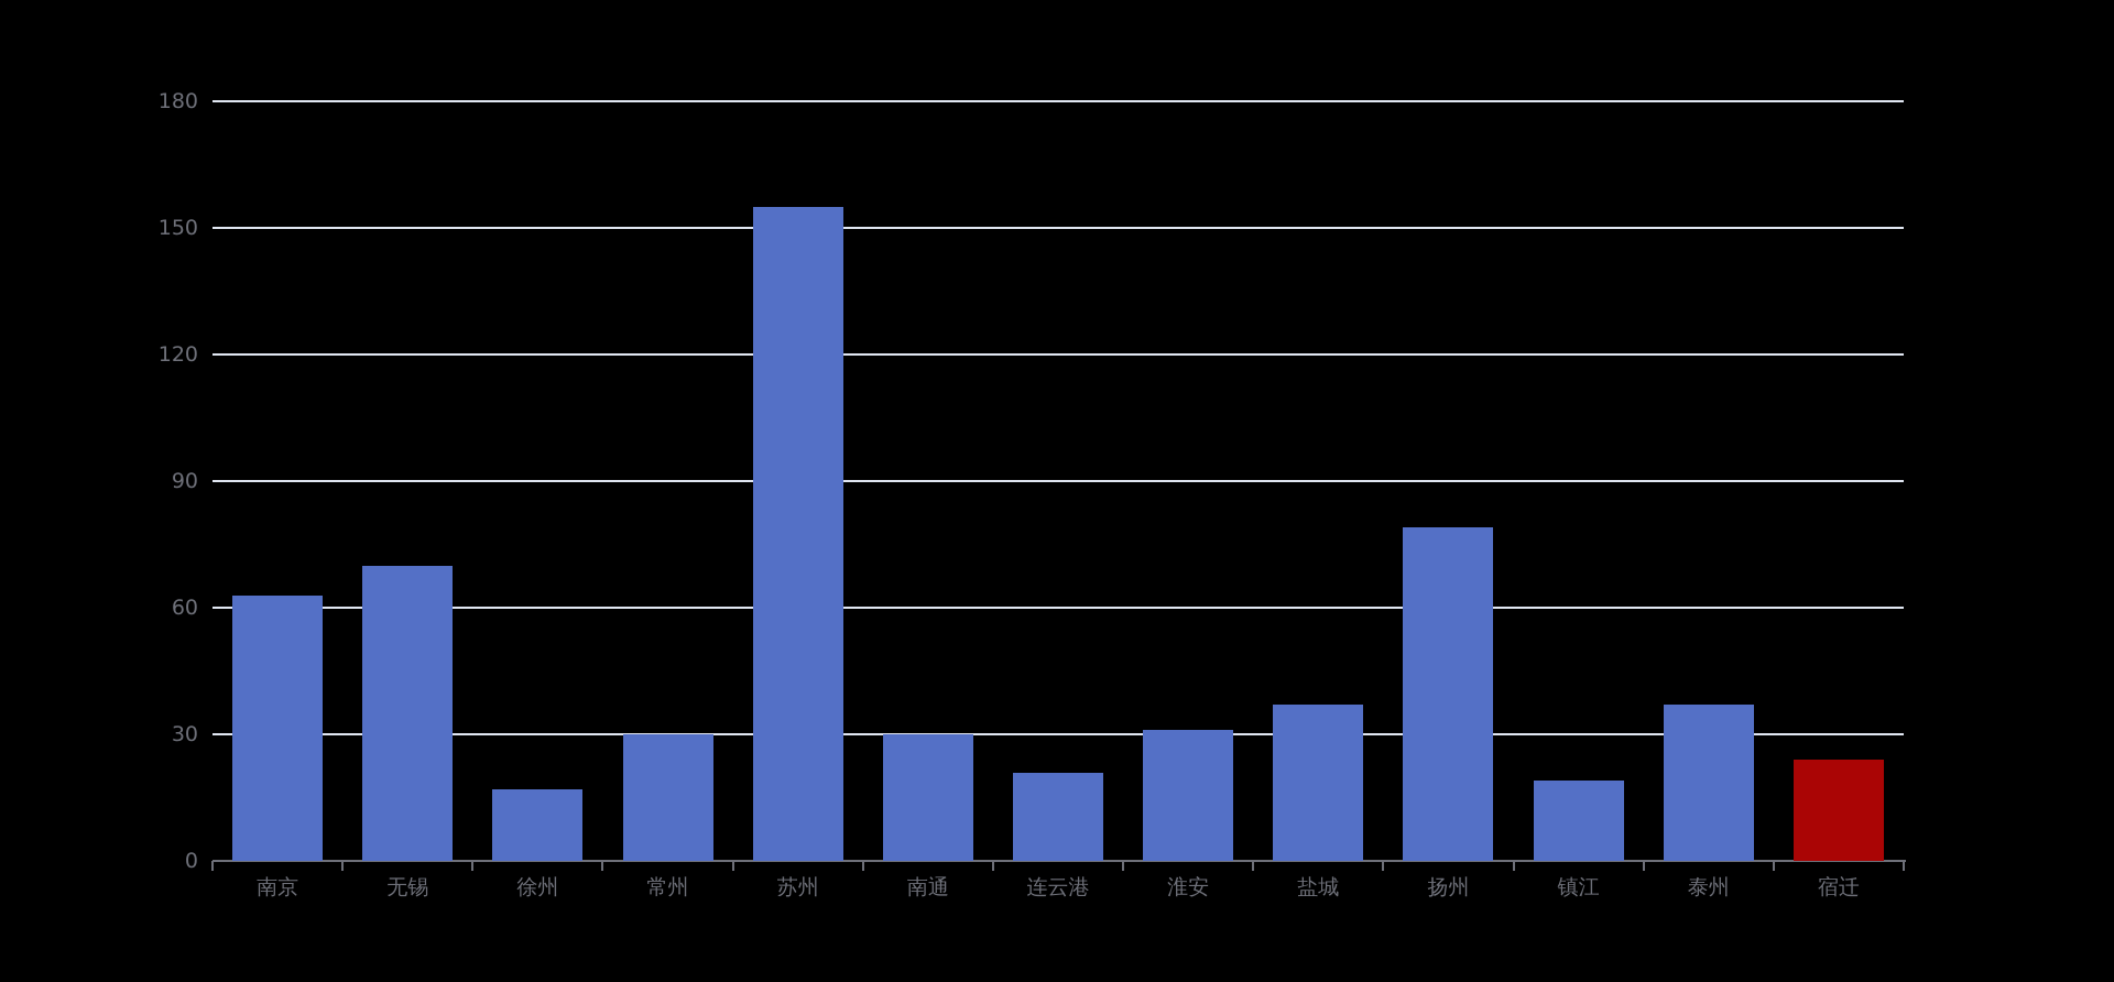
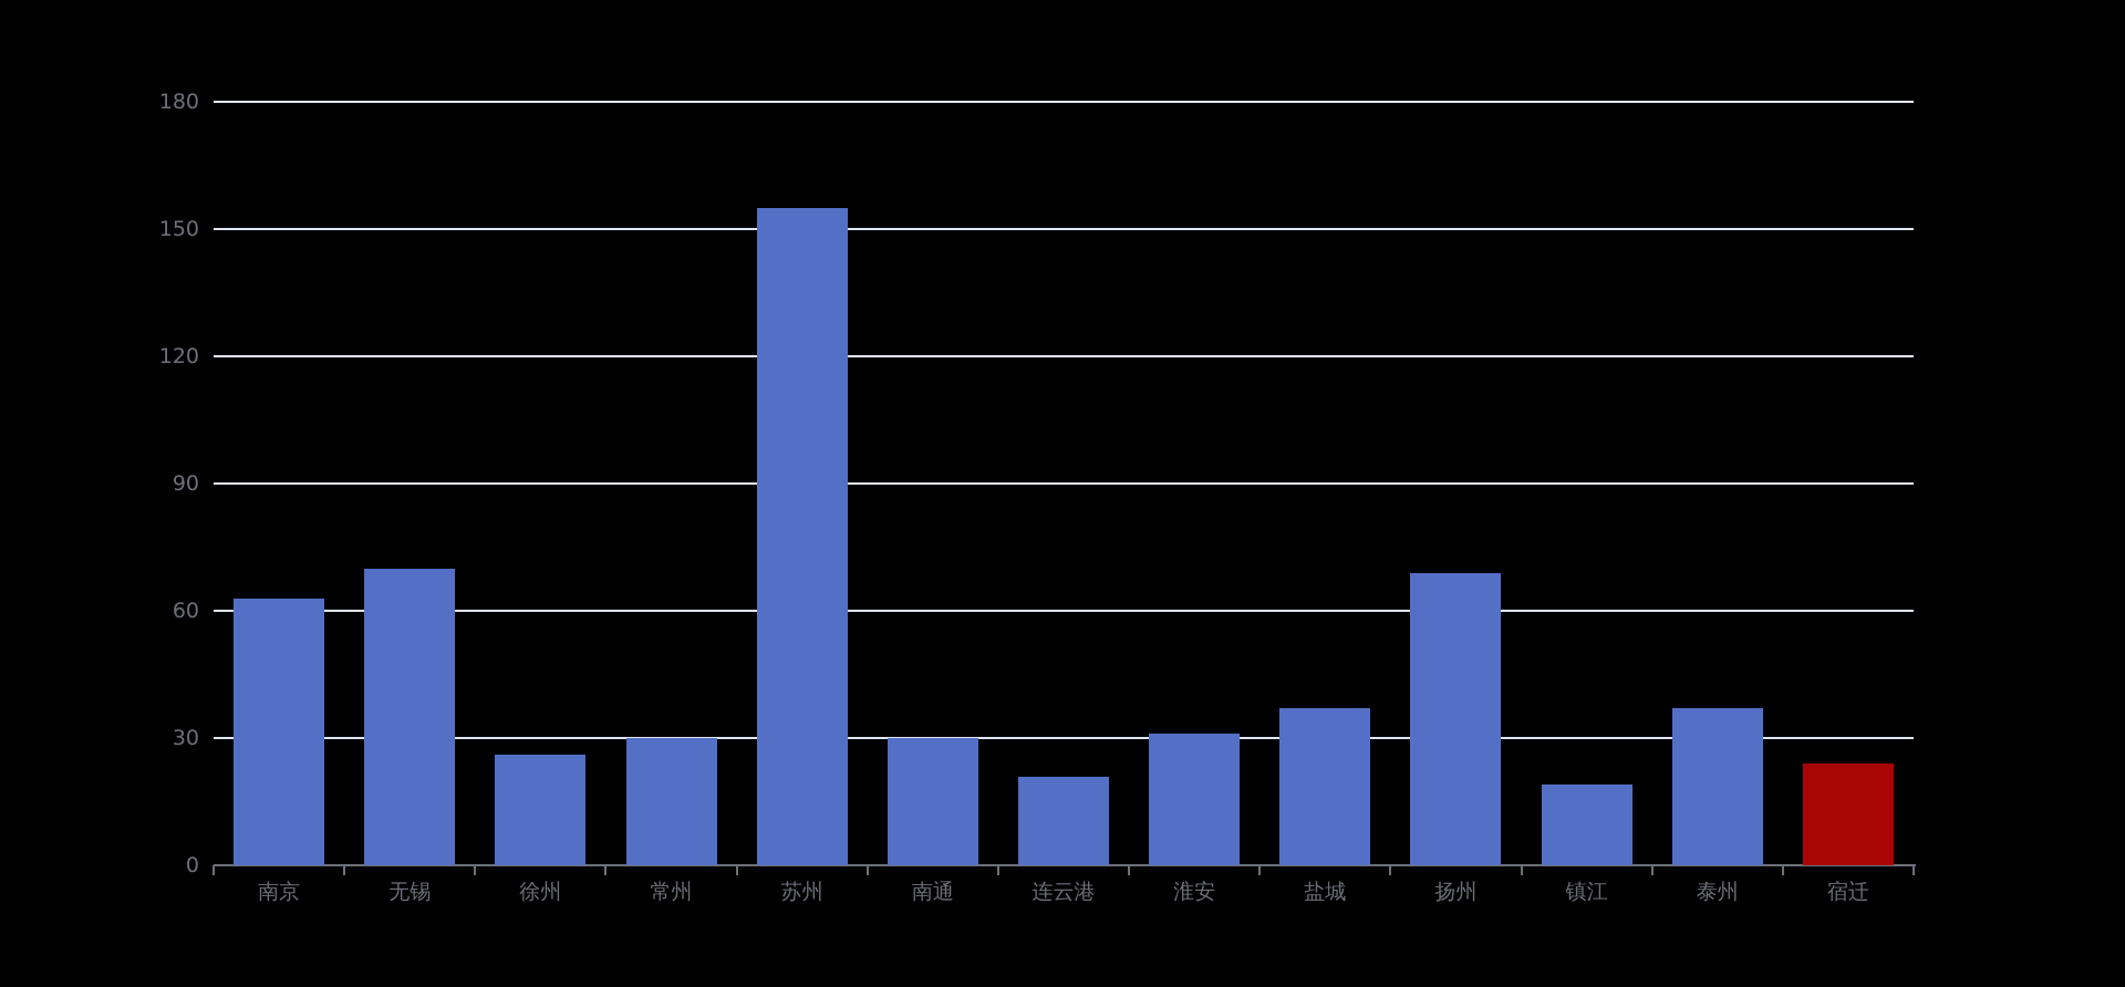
徐州: 17 -> 26
扬州: 79 -> 69
